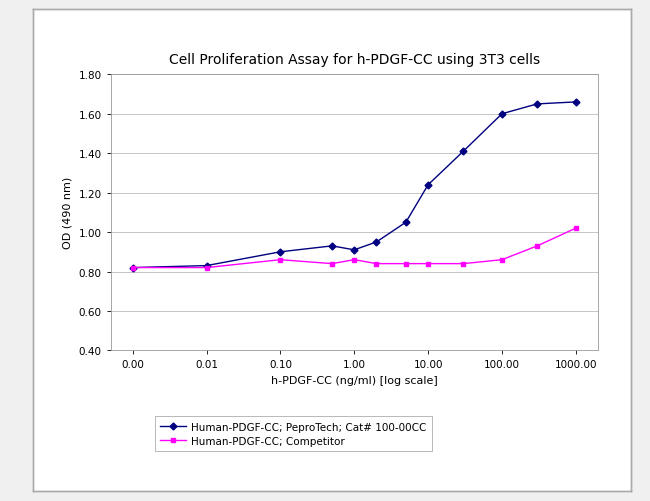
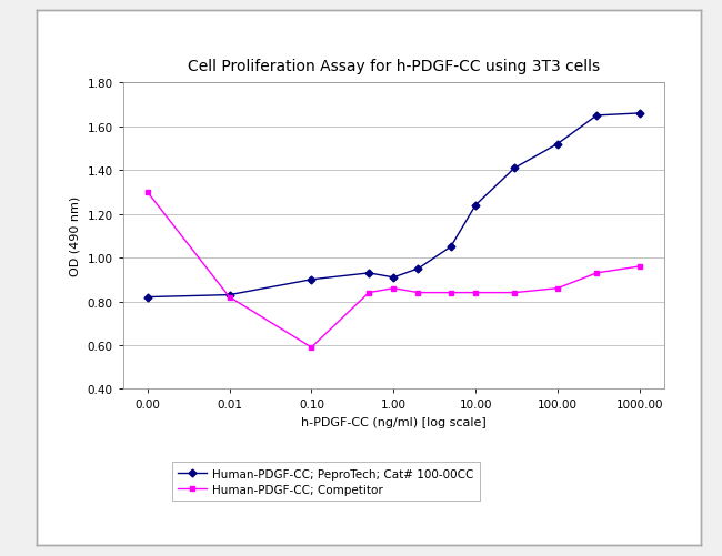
Human-PDGF-CC; Competitor/0.00: 0.82 -> 1.30
Human-PDGF-CC; Competitor/0.10: 0.86 -> 0.59
Human-PDGF-CC; PeproTech; Cat# 100-00CC/100.00: 1.60 -> 1.52
Human-PDGF-CC; Competitor/1000.00: 1.02 -> 0.96
